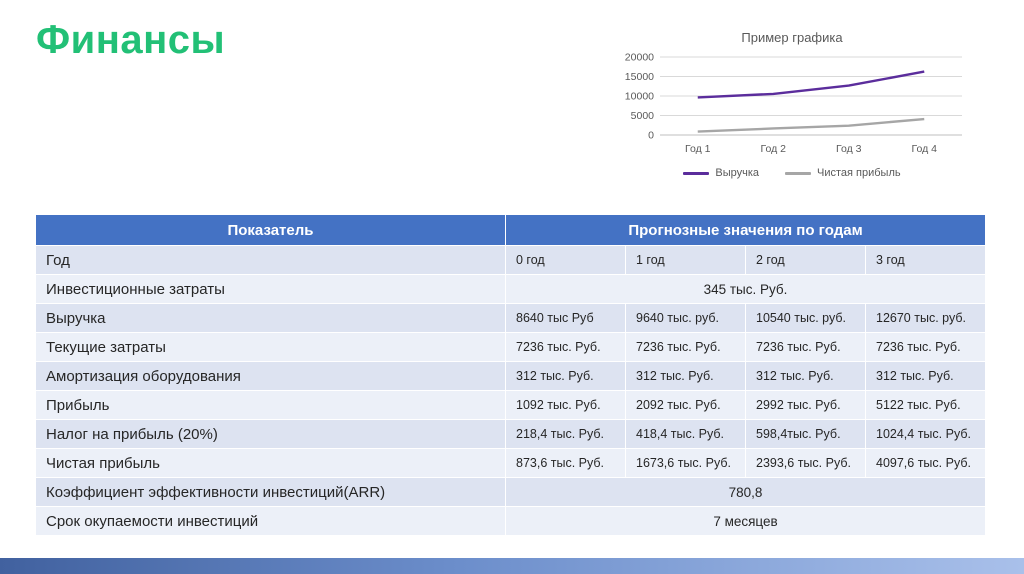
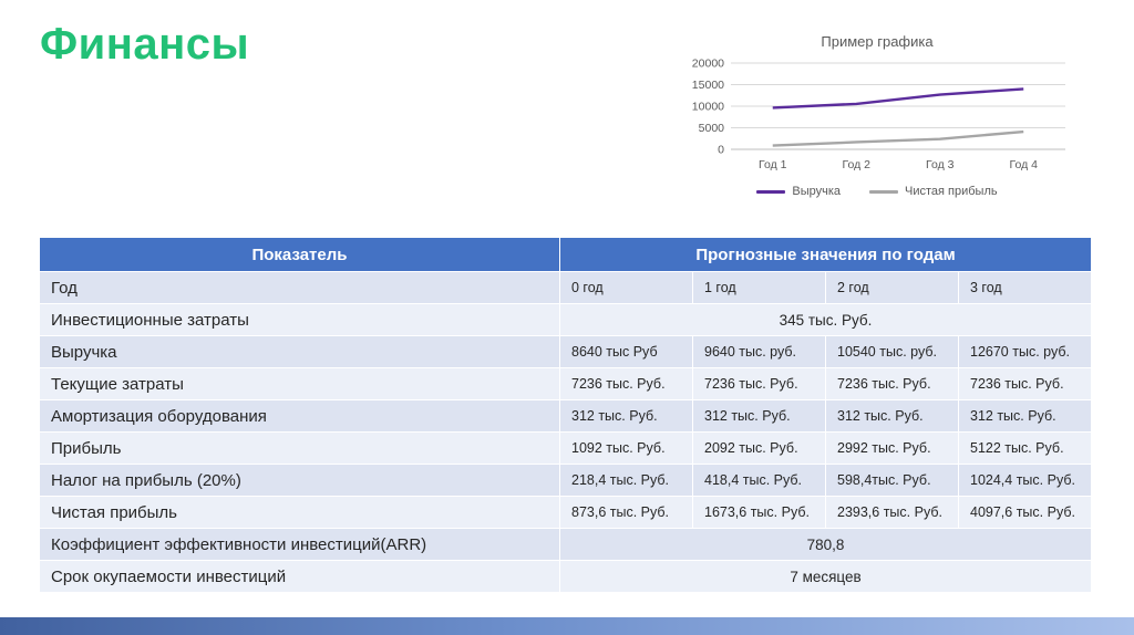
Выручка/Год 4: 16000 -> 14000
